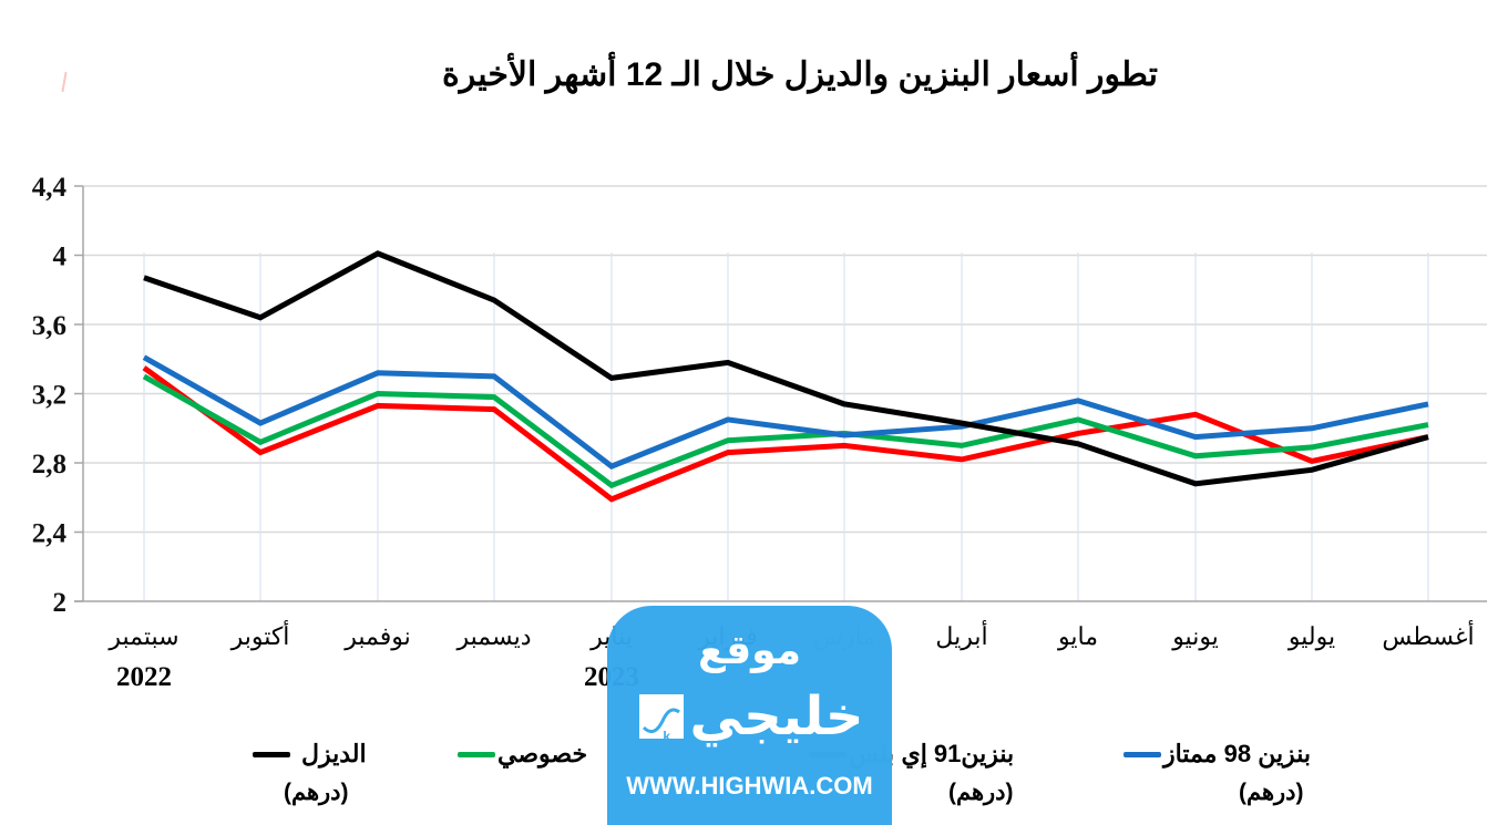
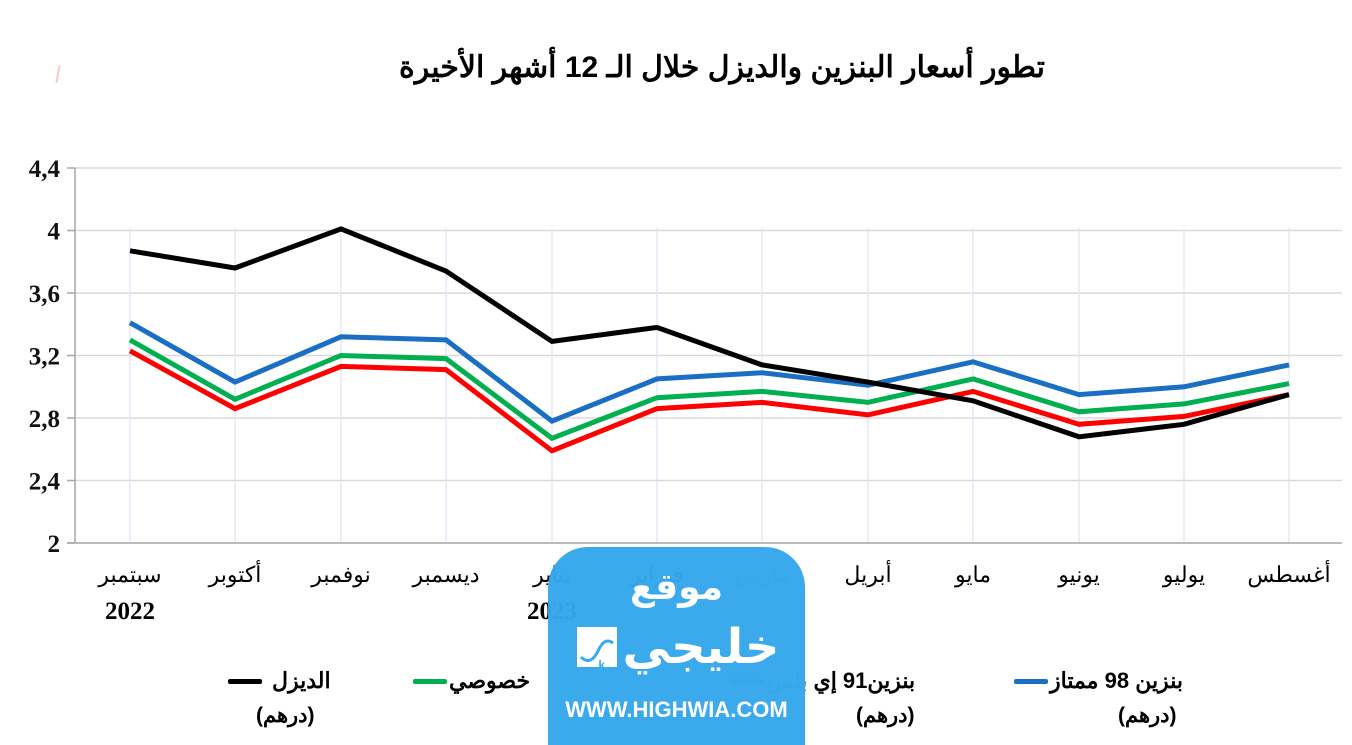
بنزين91 إي بلس/سبتمبر 2022: 3,35 -> 3,23
الديزل/أكتوبر: 3,64 -> 3,76
بنزين 98 ممتاز/مارس: 2,96 -> 3,09
بنزين91 إي بلس/يونيو: 3,08 -> 2,76
